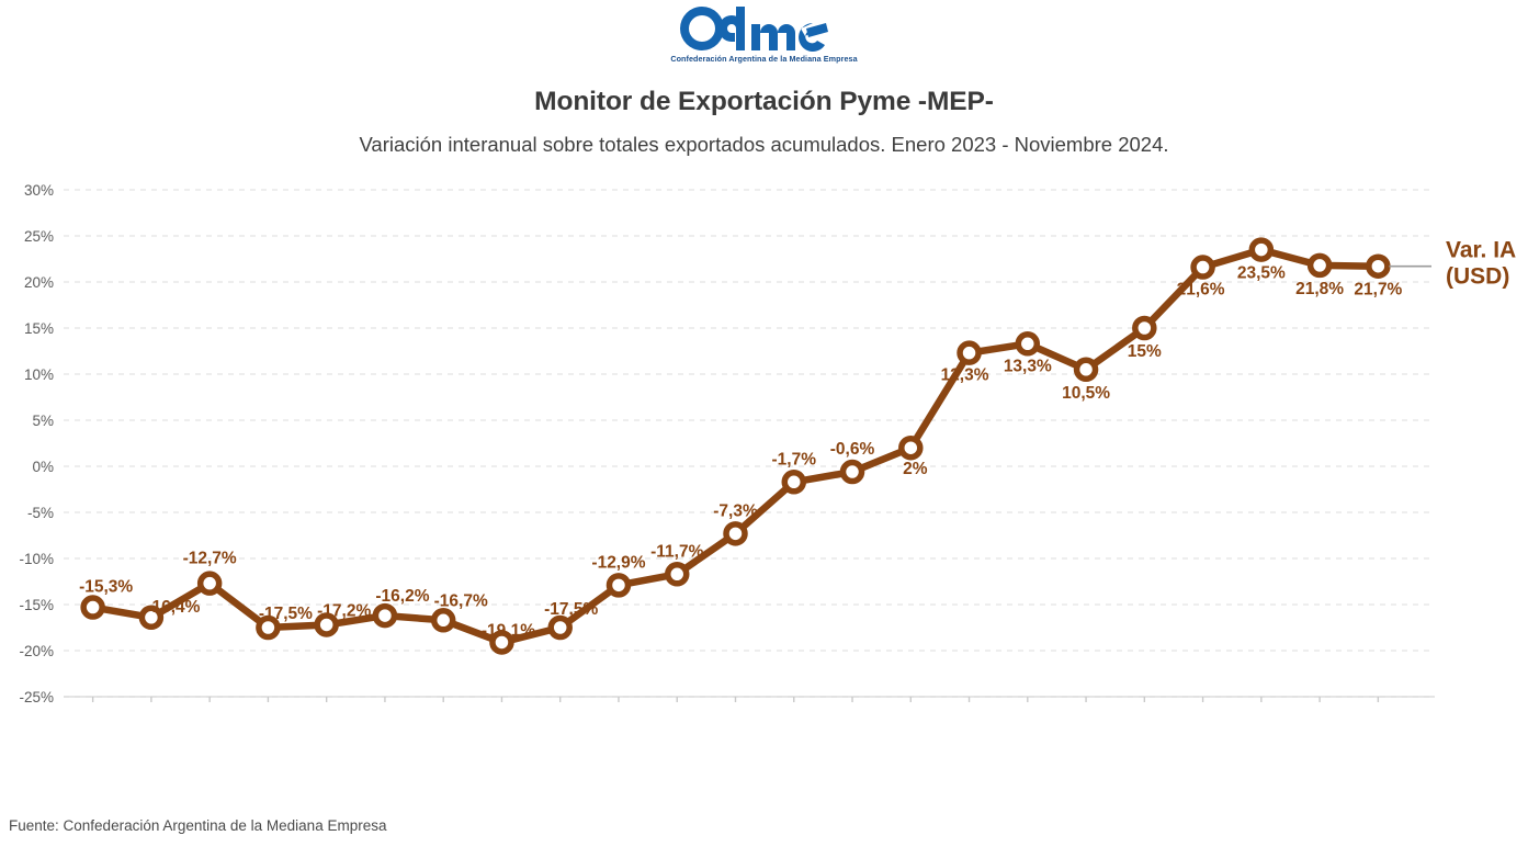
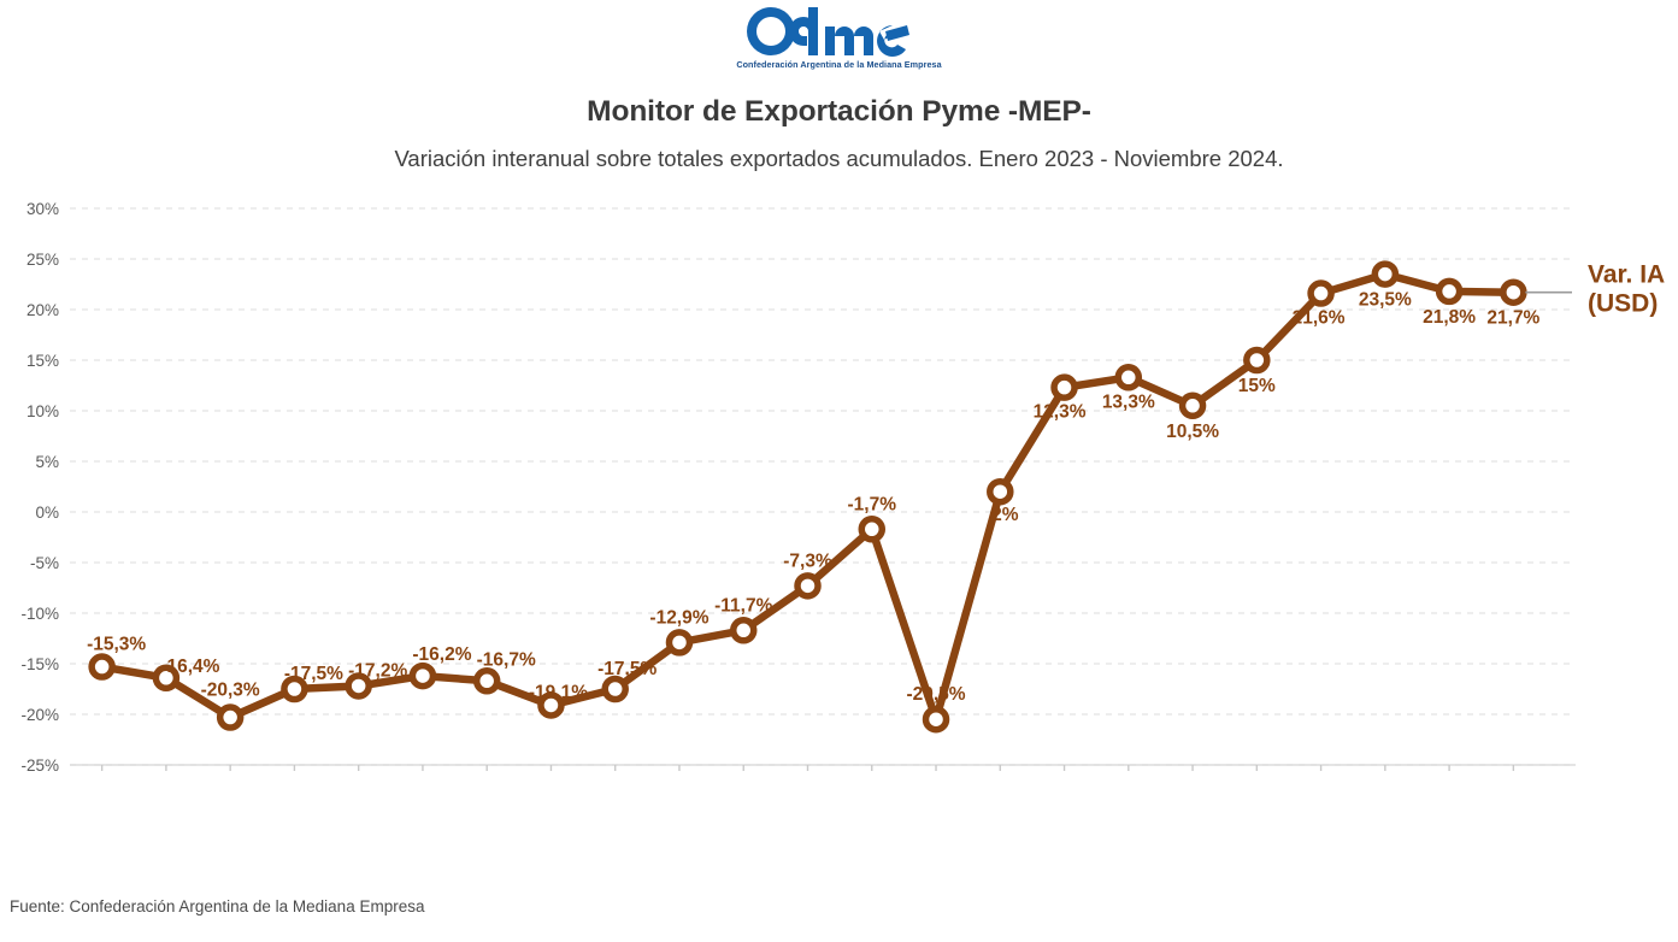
Mar-23: -12,7% -> -20,3%
Feb-24: -0,6% -> -20,5%
